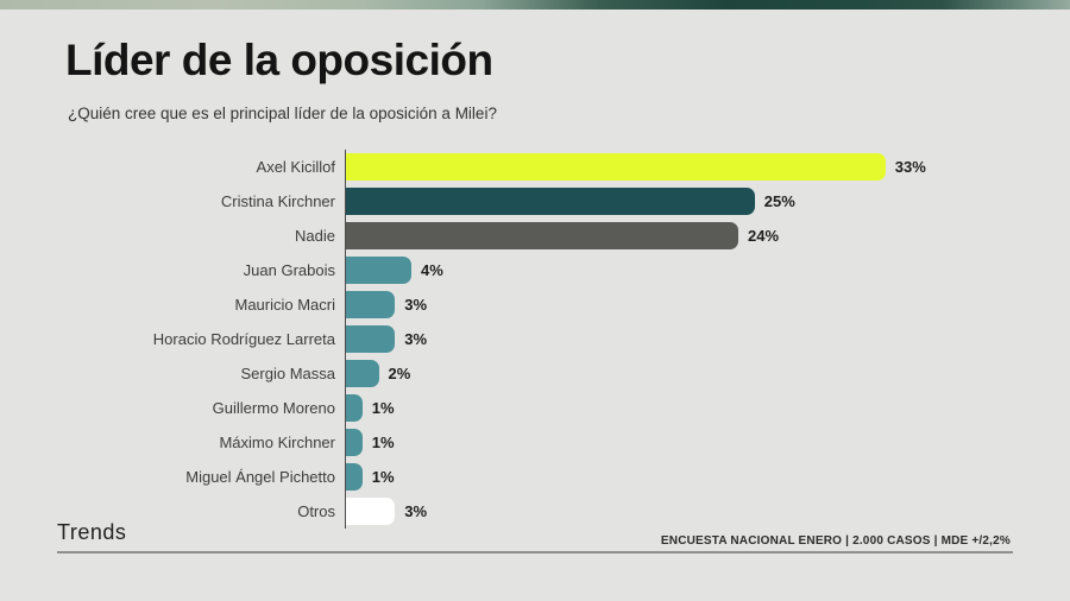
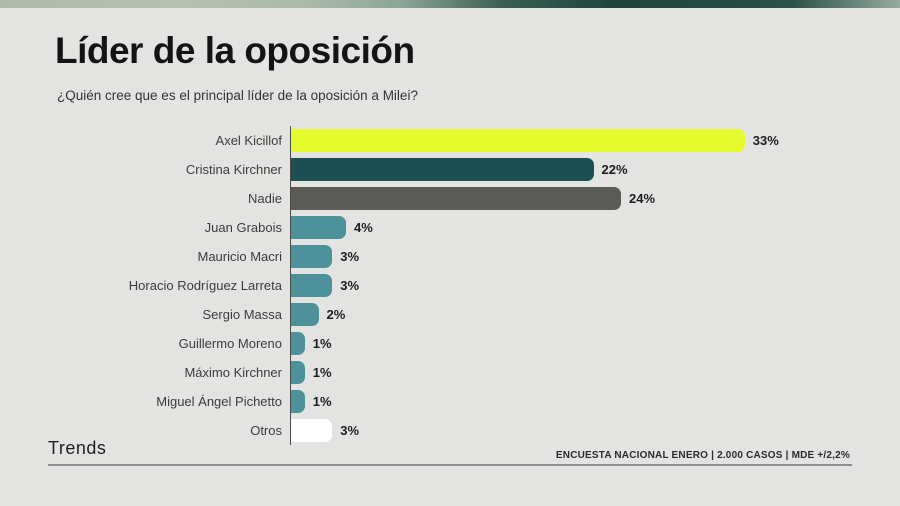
Cristina Kirchner: 25% -> 22%
